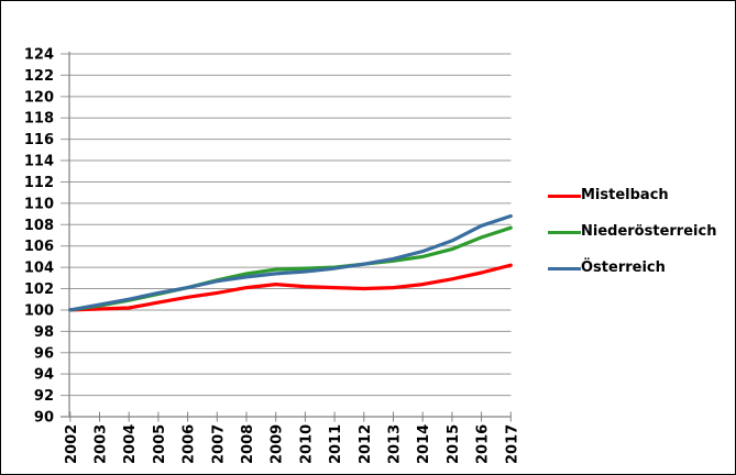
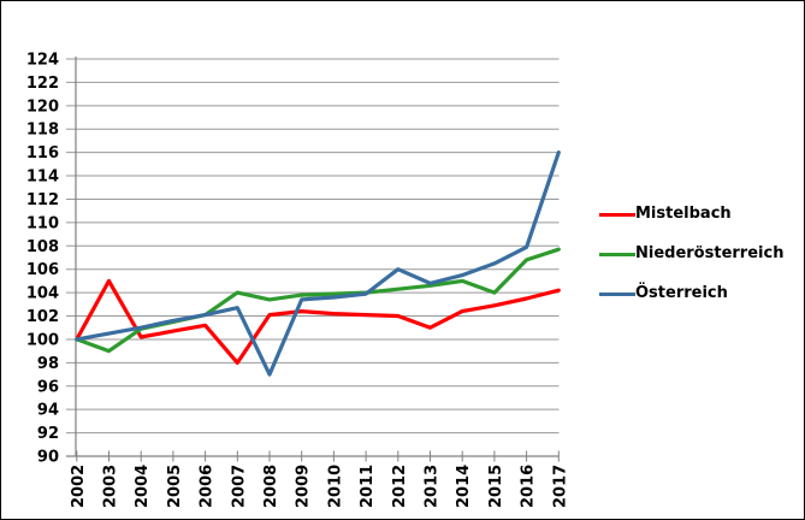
Mistelbach/2003: 100 -> 105
Niederösterreich/2003: 100 -> 99
Mistelbach/2007: 102 -> 98
Niederösterreich/2007: 103 -> 104
Österreich/2008: 103 -> 97
Österreich/2012: 104 -> 106
Mistelbach/2013: 102 -> 101
Niederösterreich/2015: 106 -> 104
Österreich/2017: 109 -> 116
